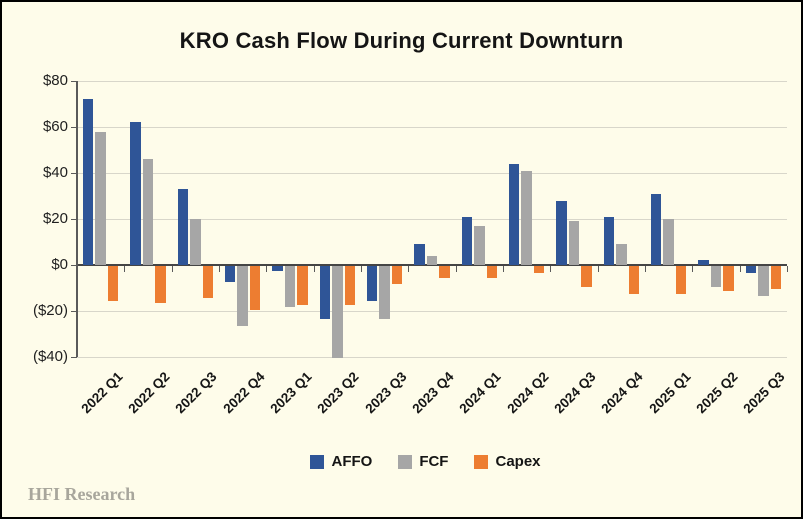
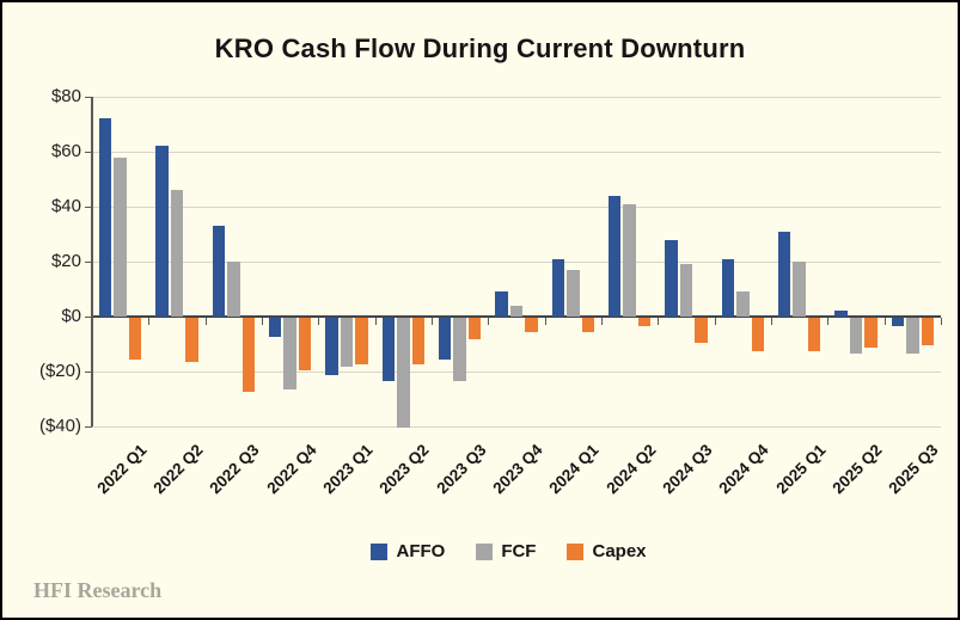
Capex/2022 Q3: -$14 -> -$27
AFFO/2023 Q1: -$2 -> -$21
FCF/2025 Q2: -$9 -> -$13
